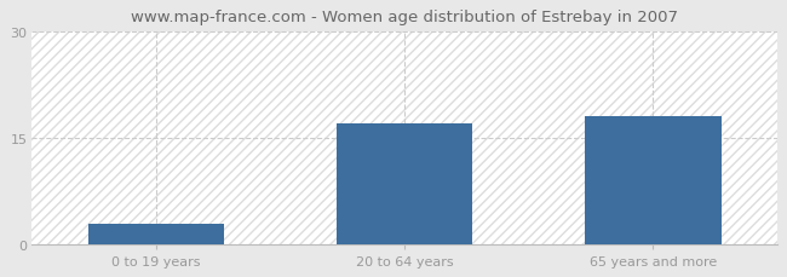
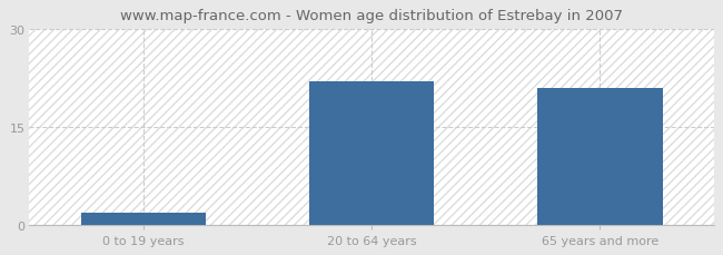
0 to 19 years: 3 -> 2
20 to 64 years: 17 -> 22
65 years and more: 18 -> 21
